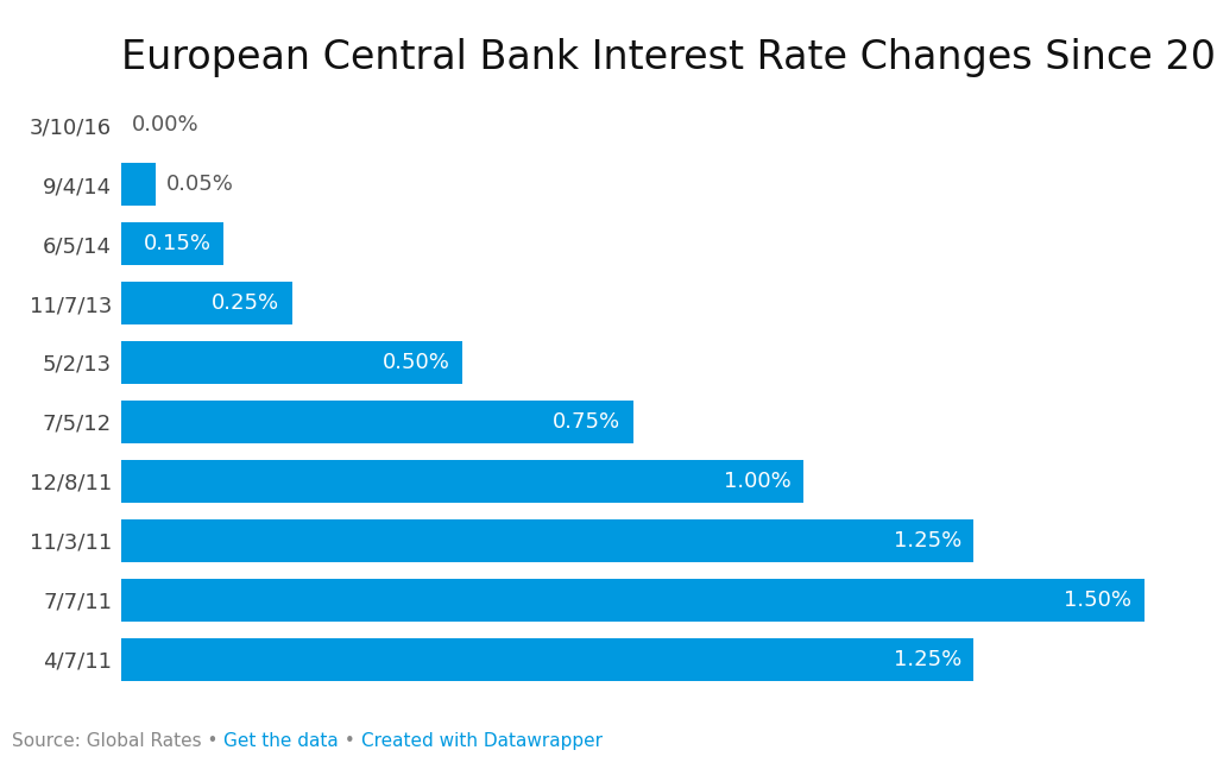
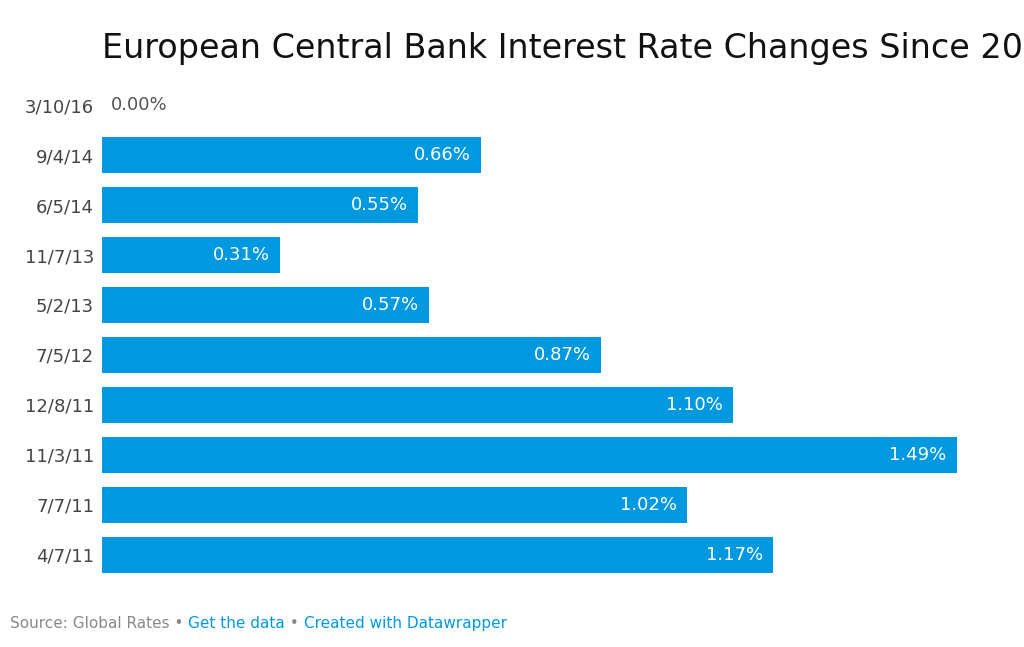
9/4/14: 0.05% -> 0.66%
6/5/14: 0.15% -> 0.55%
11/7/13: 0.25% -> 0.31%
5/2/13: 0.50% -> 0.57%
7/5/12: 0.75% -> 0.87%
12/8/11: 1.00% -> 1.10%
11/3/11: 1.25% -> 1.49%
7/7/11: 1.50% -> 1.02%
4/7/11: 1.25% -> 1.17%
